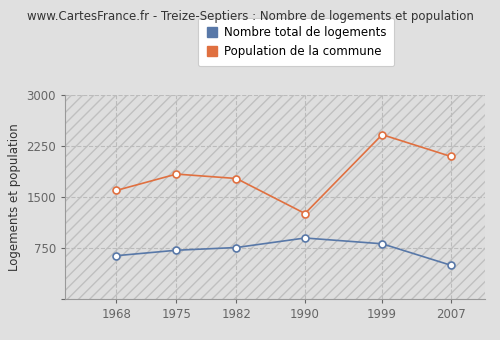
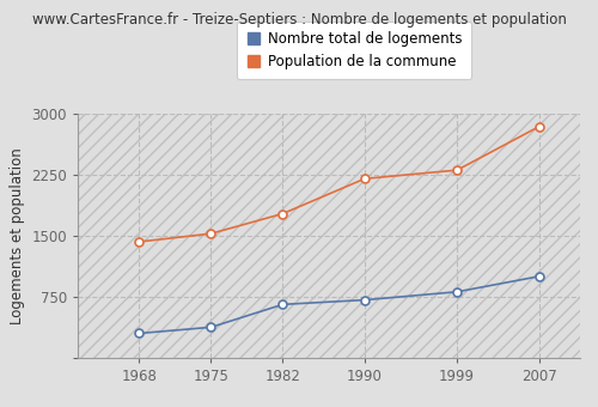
Nombre total de logements/1968: 640 -> 300
Population de la commune/1968: 1600 -> 1430
Nombre total de logements/1975: 720 -> 380
Population de la commune/1975: 1840 -> 1530
Nombre total de logements/1982: 760 -> 660
Nombre total de logements/1990: 900 -> 720
Population de la commune/1990: 1260 -> 2200
Population de la commune/1999: 2420 -> 2310
Nombre total de logements/2007: 500 -> 1000
Population de la commune/2007: 2100 -> 2840
